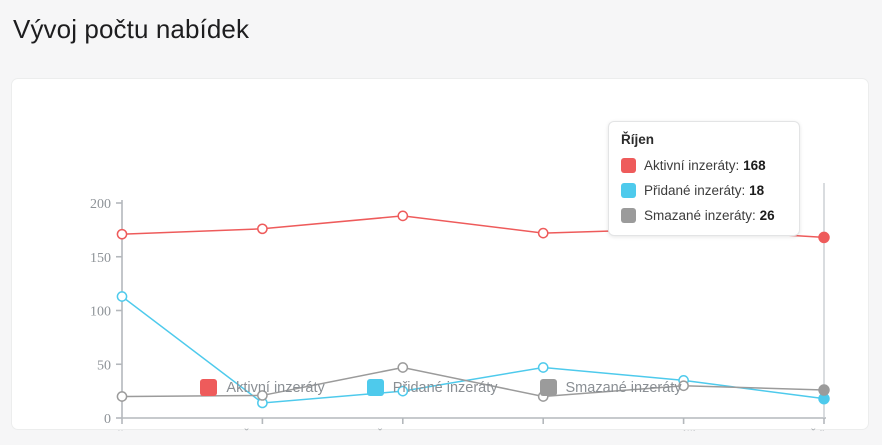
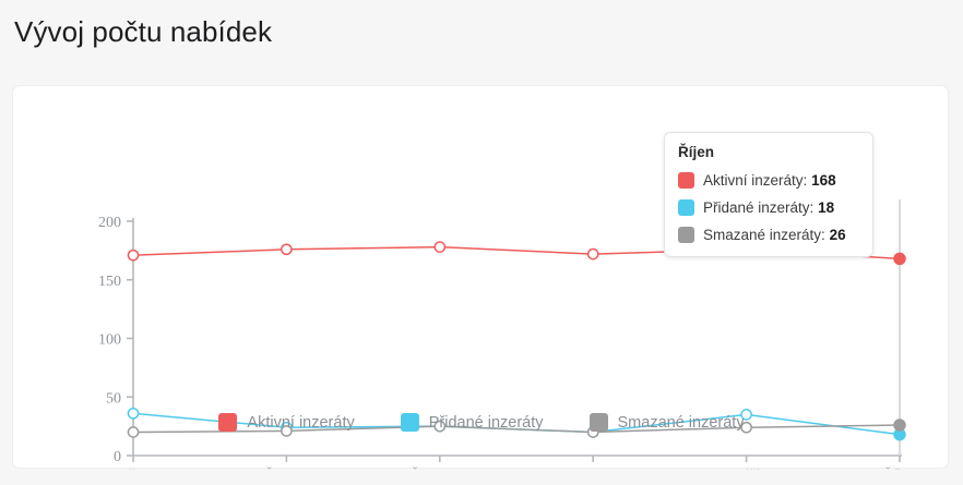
Přidané inzeráty/Květen: 113 -> 36
Přidané inzeráty/Červen: 14 -> 24
Aktivní inzeráty/Červenec: 188 -> 178
Smazané inzeráty/Červenec: 47 -> 25
Přidané inzeráty/Srpen: 47 -> 20
Smazané inzeráty/Září: 30 -> 24
